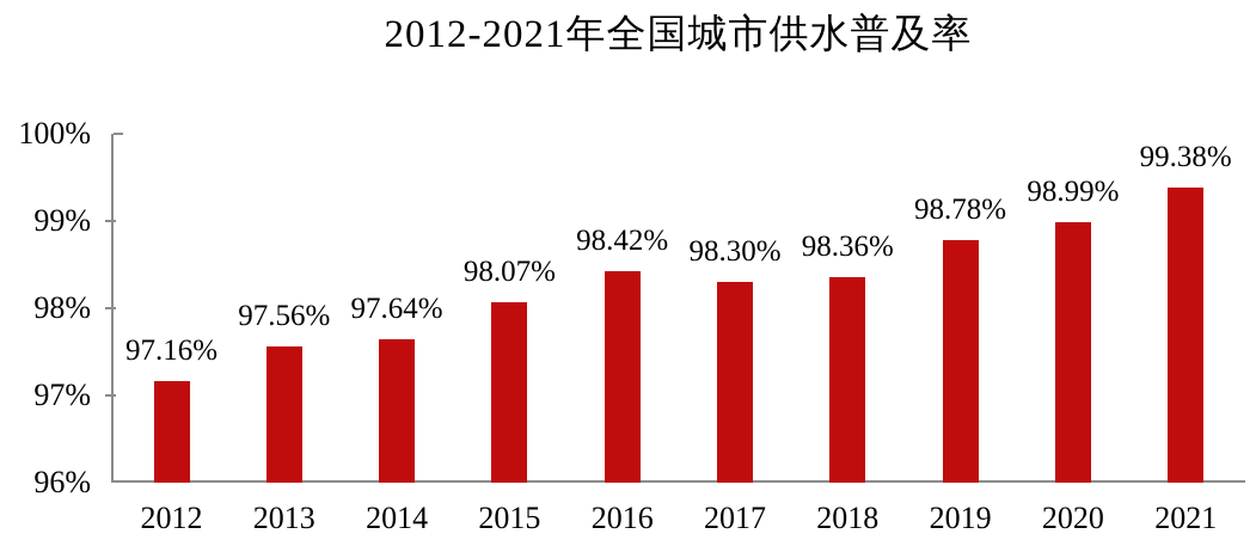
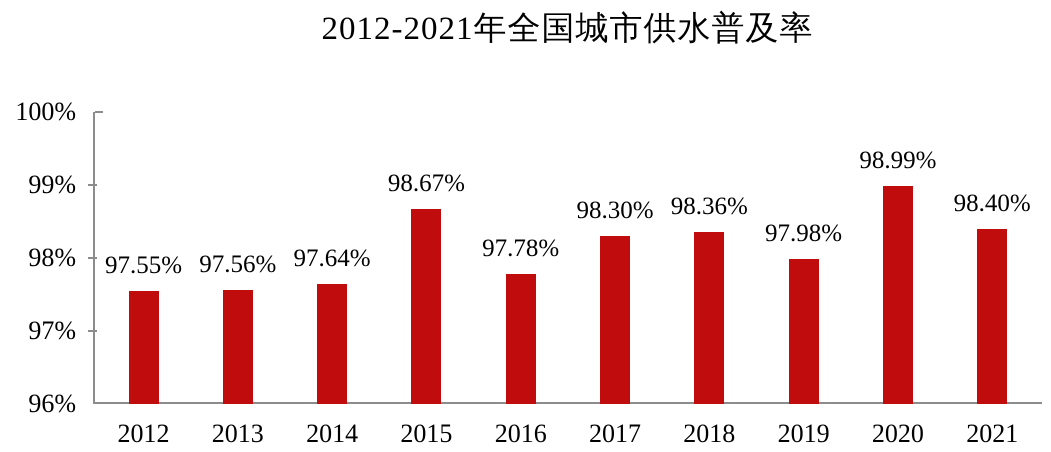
2012: 97.16% -> 97.55%
2015: 98.07% -> 98.67%
2016: 98.42% -> 97.78%
2019: 98.78% -> 97.98%
2021: 99.38% -> 98.40%
